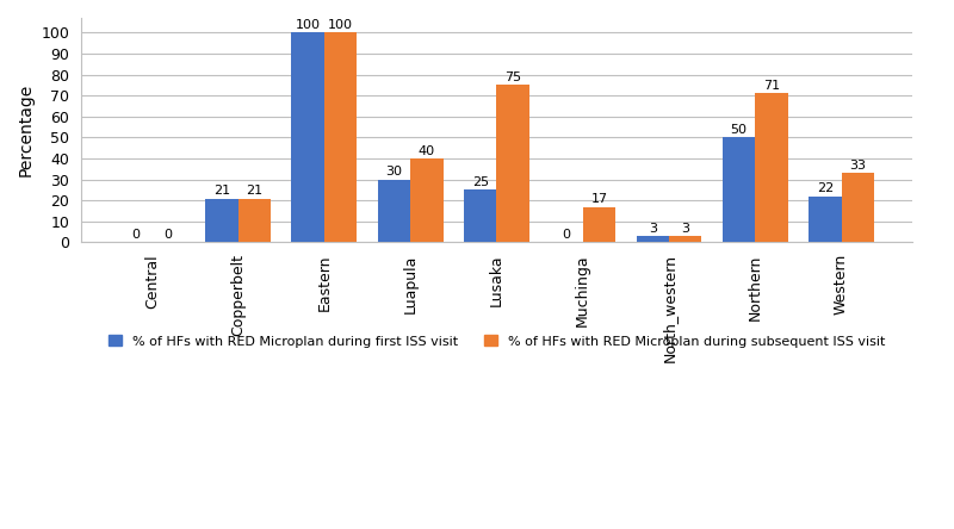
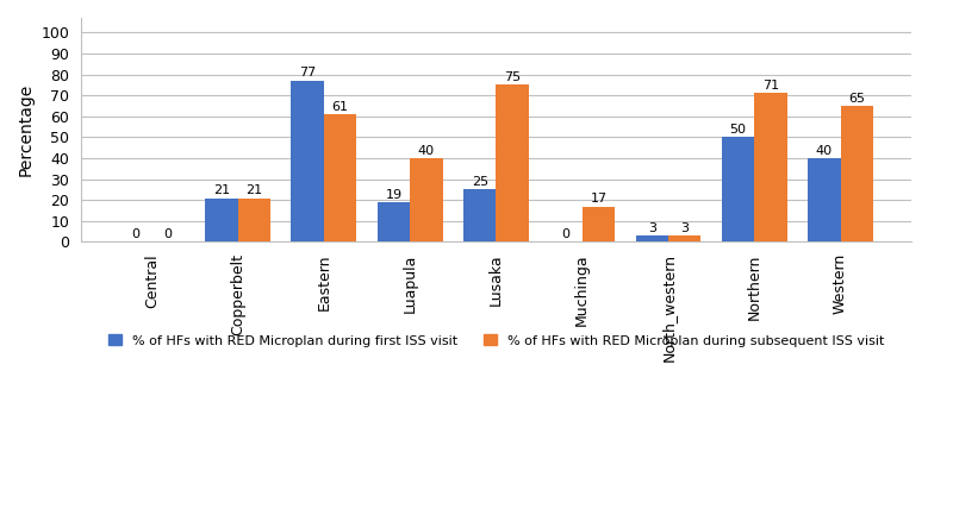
% of HFs with RED Microplan during first ISS visit/Eastern: 100 -> 77
% of HFs with RED Microplan during subsequent ISS visit/Eastern: 100 -> 61
% of HFs with RED Microplan during first ISS visit/Luapula: 30 -> 19
% of HFs with RED Microplan during first ISS visit/Western: 22 -> 40
% of HFs with RED Microplan during subsequent ISS visit/Western: 33 -> 65
